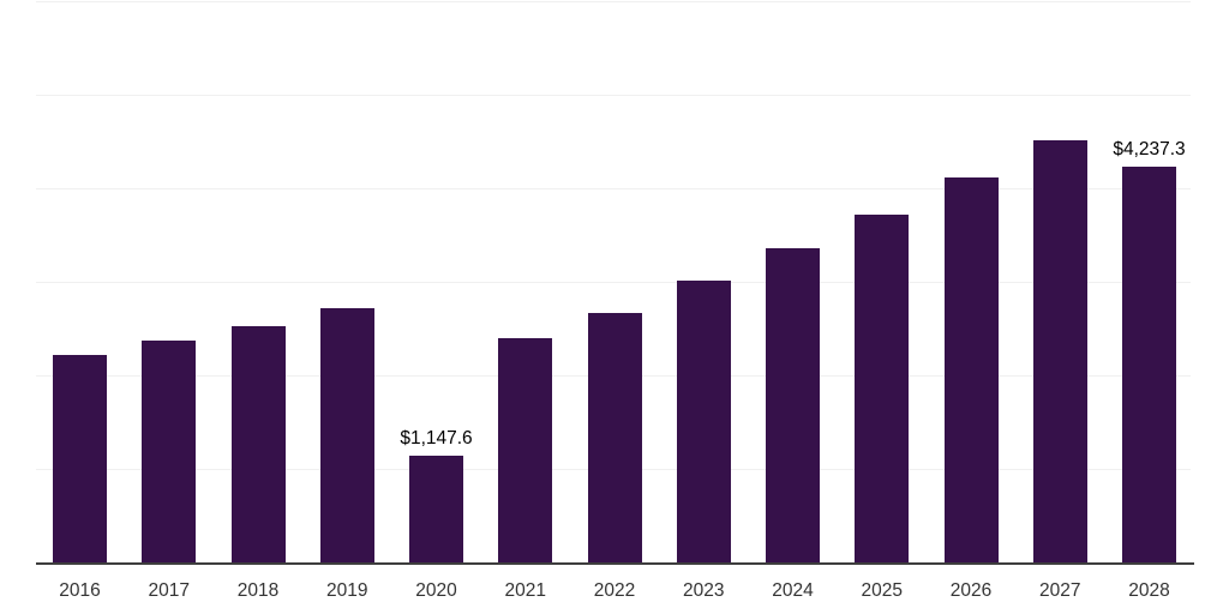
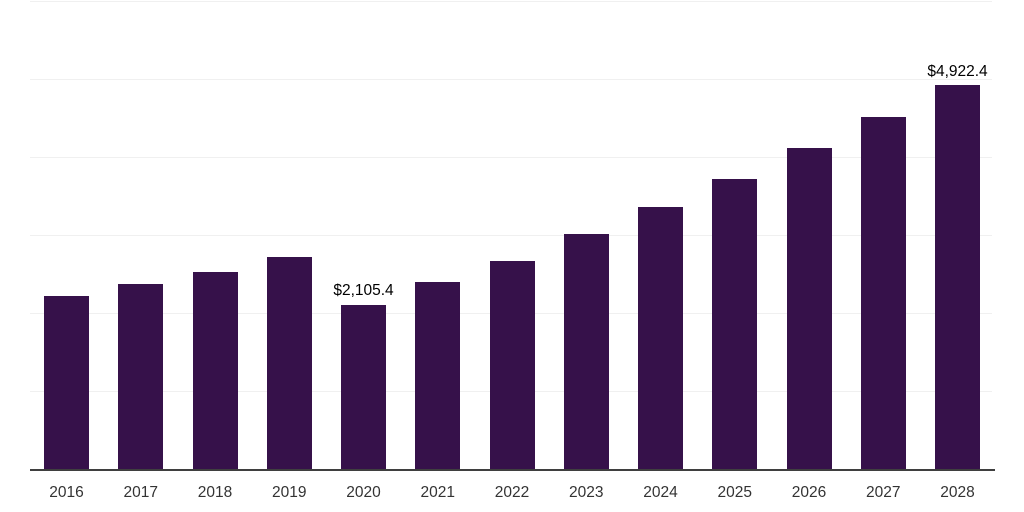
2020: $1,147.6 -> $2,105.4
2028: $4,237.3 -> $4,922.4
